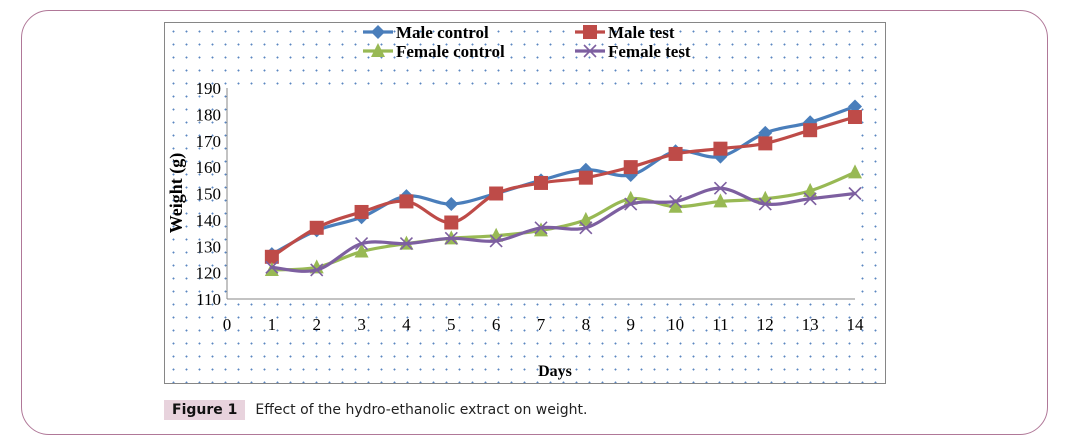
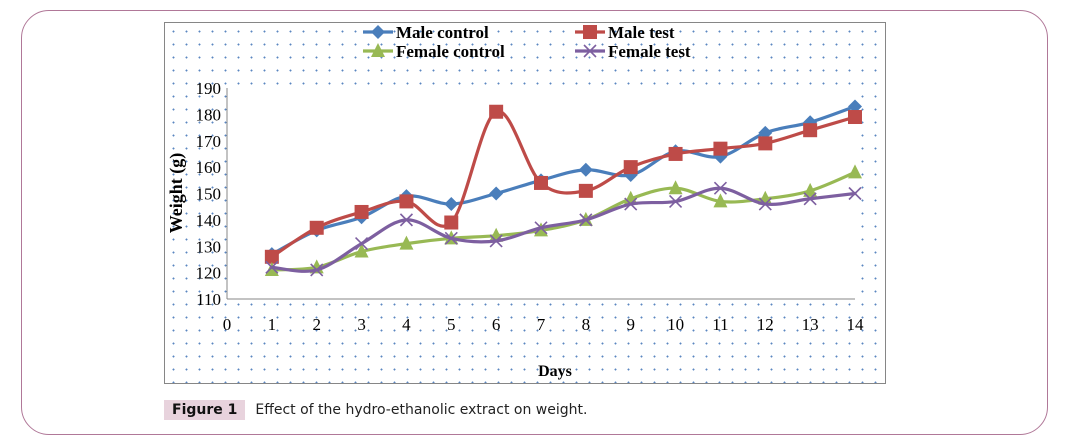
Female test/4: 131 -> 140
Male test/6: 150 -> 181
Male test/8: 156 -> 151
Female test/8: 137 -> 140
Female control/10: 145 -> 152
